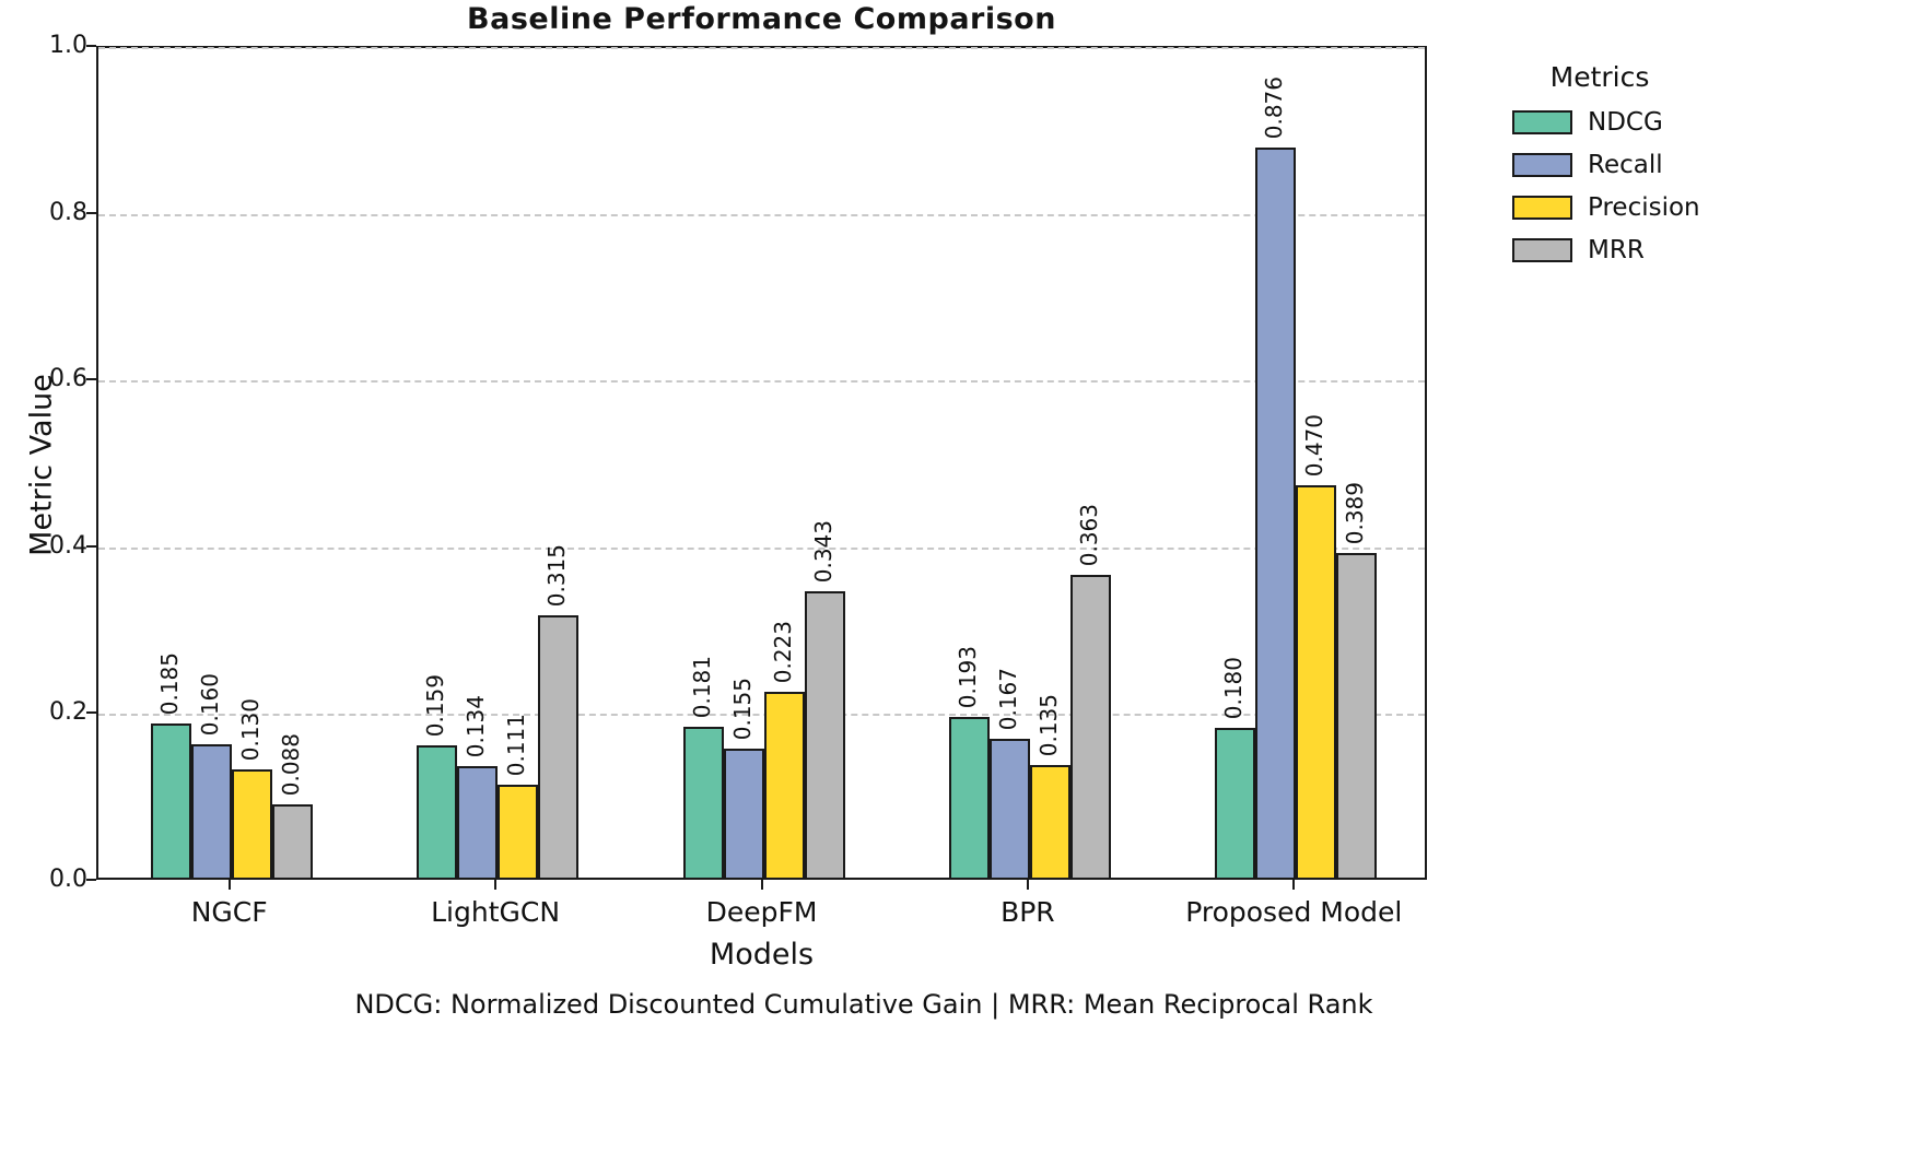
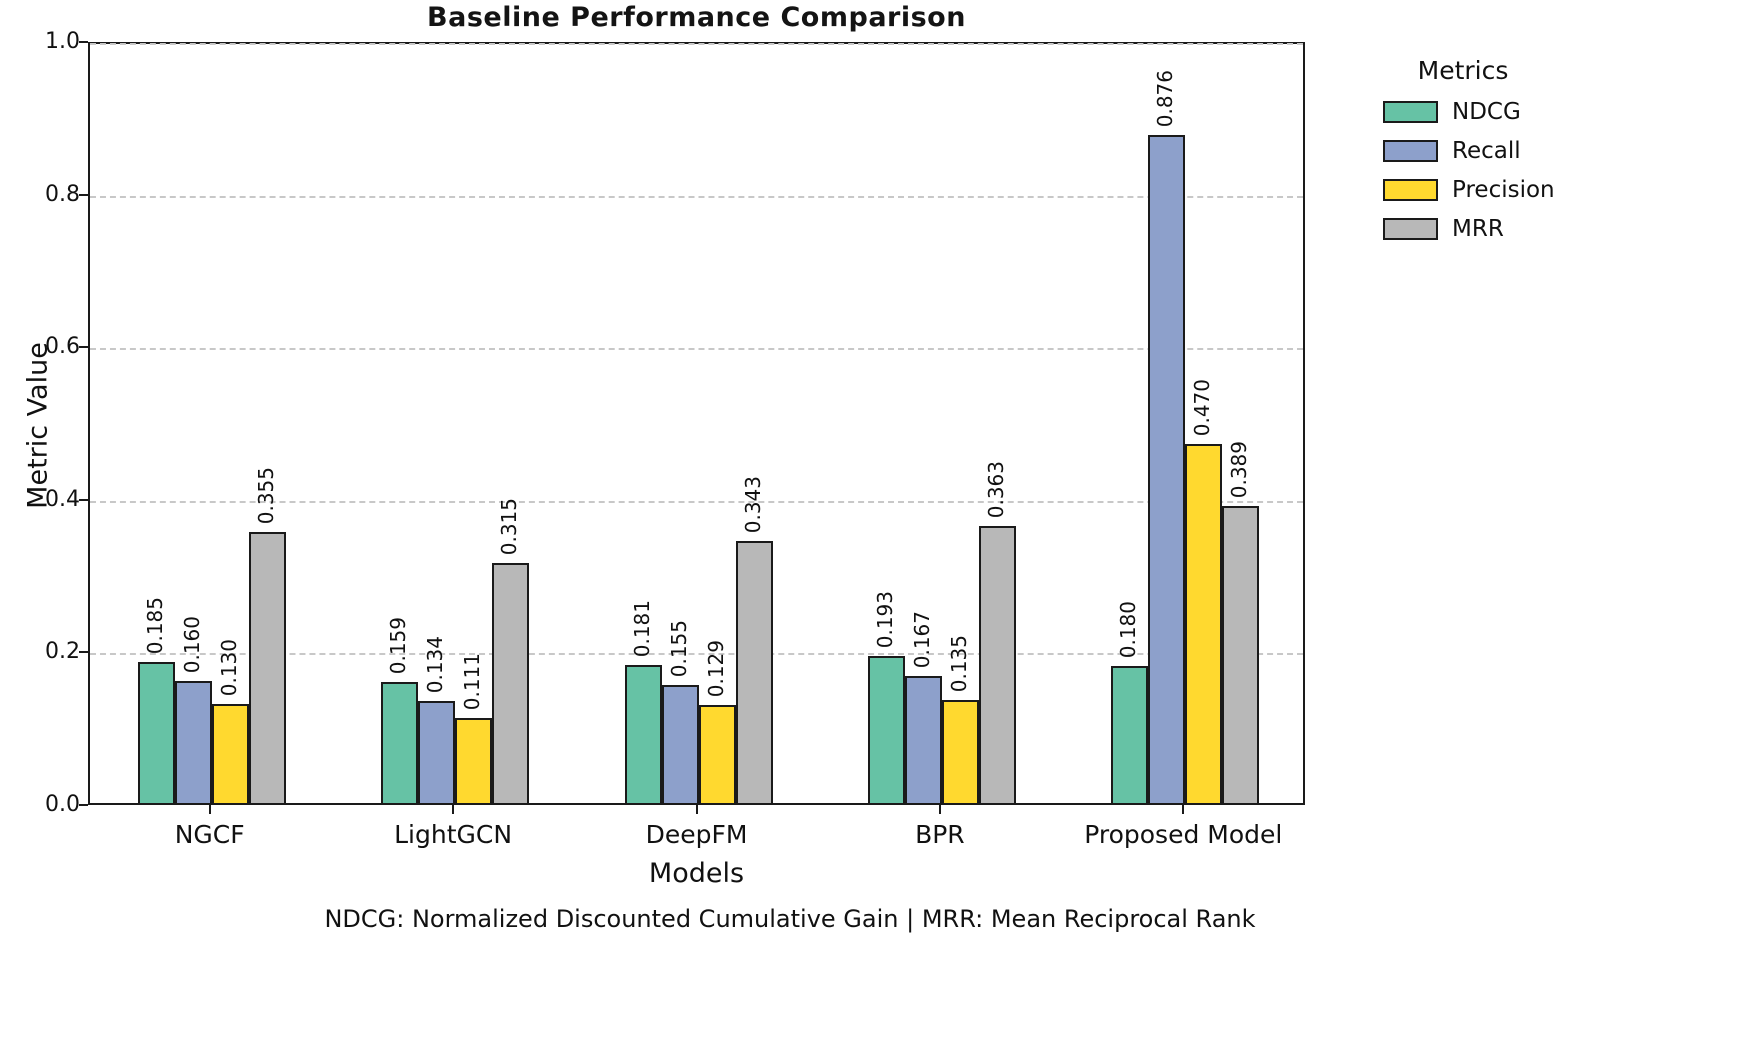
MRR/NGCF: 0.088 -> 0.355
Precision/DeepFM: 0.223 -> 0.129
